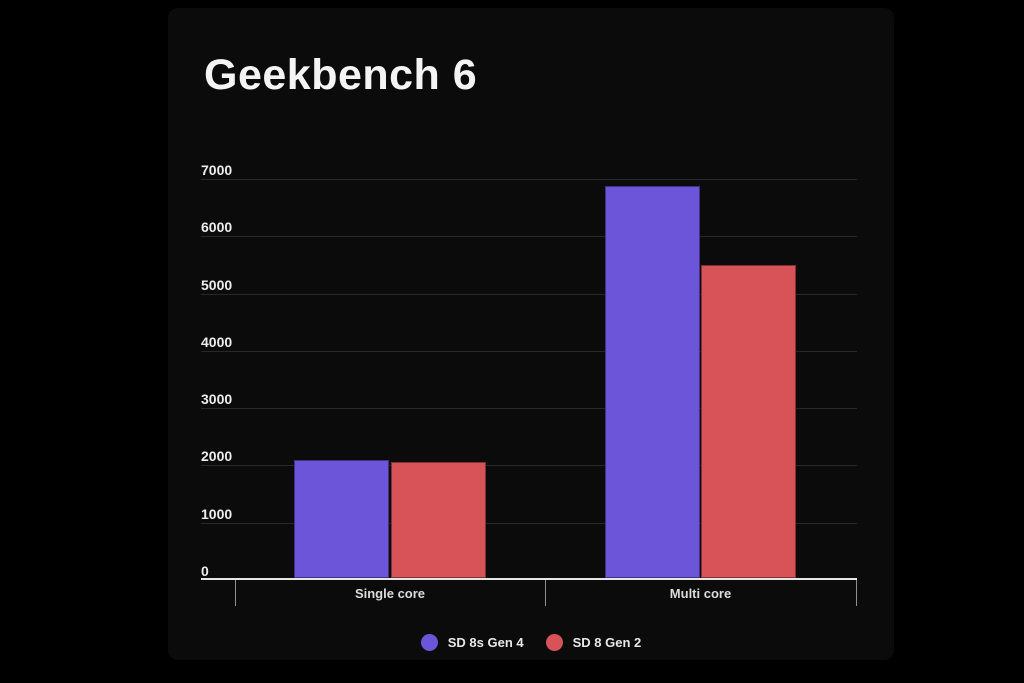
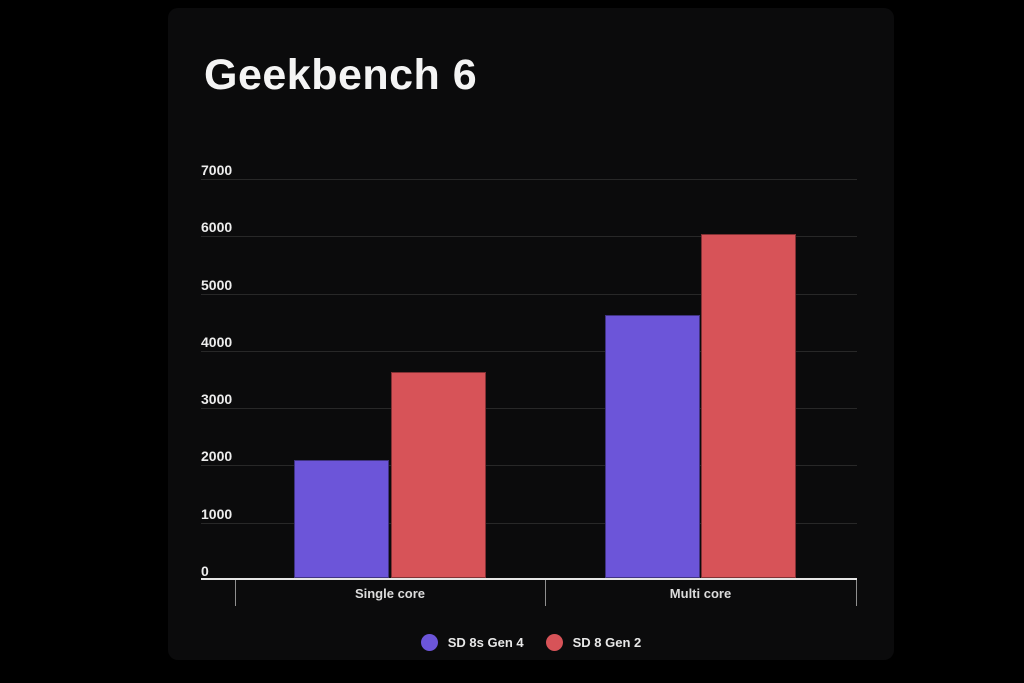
SD 8 Gen 2/Single core: 2000 -> 3600
SD 8s Gen 4/Multi core: 6800 -> 4600
SD 8 Gen 2/Multi core: 5500 -> 6000
